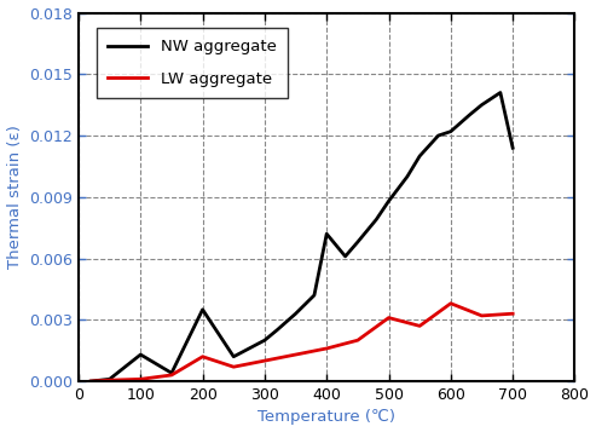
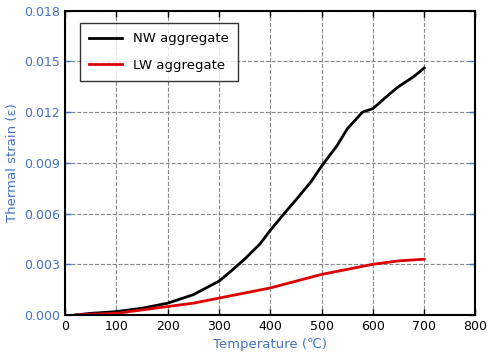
NW aggregate/100: 0.0013 -> 0.0002
NW aggregate/200: 0.0035 -> 0.0007
LW aggregate/200: 0.0012 -> 0.0005
NW aggregate/400: 0.0072 -> 0.0050
LW aggregate/500: 0.0031 -> 0.0024
LW aggregate/600: 0.0038 -> 0.0030
NW aggregate/700: 0.0114 -> 0.0146
